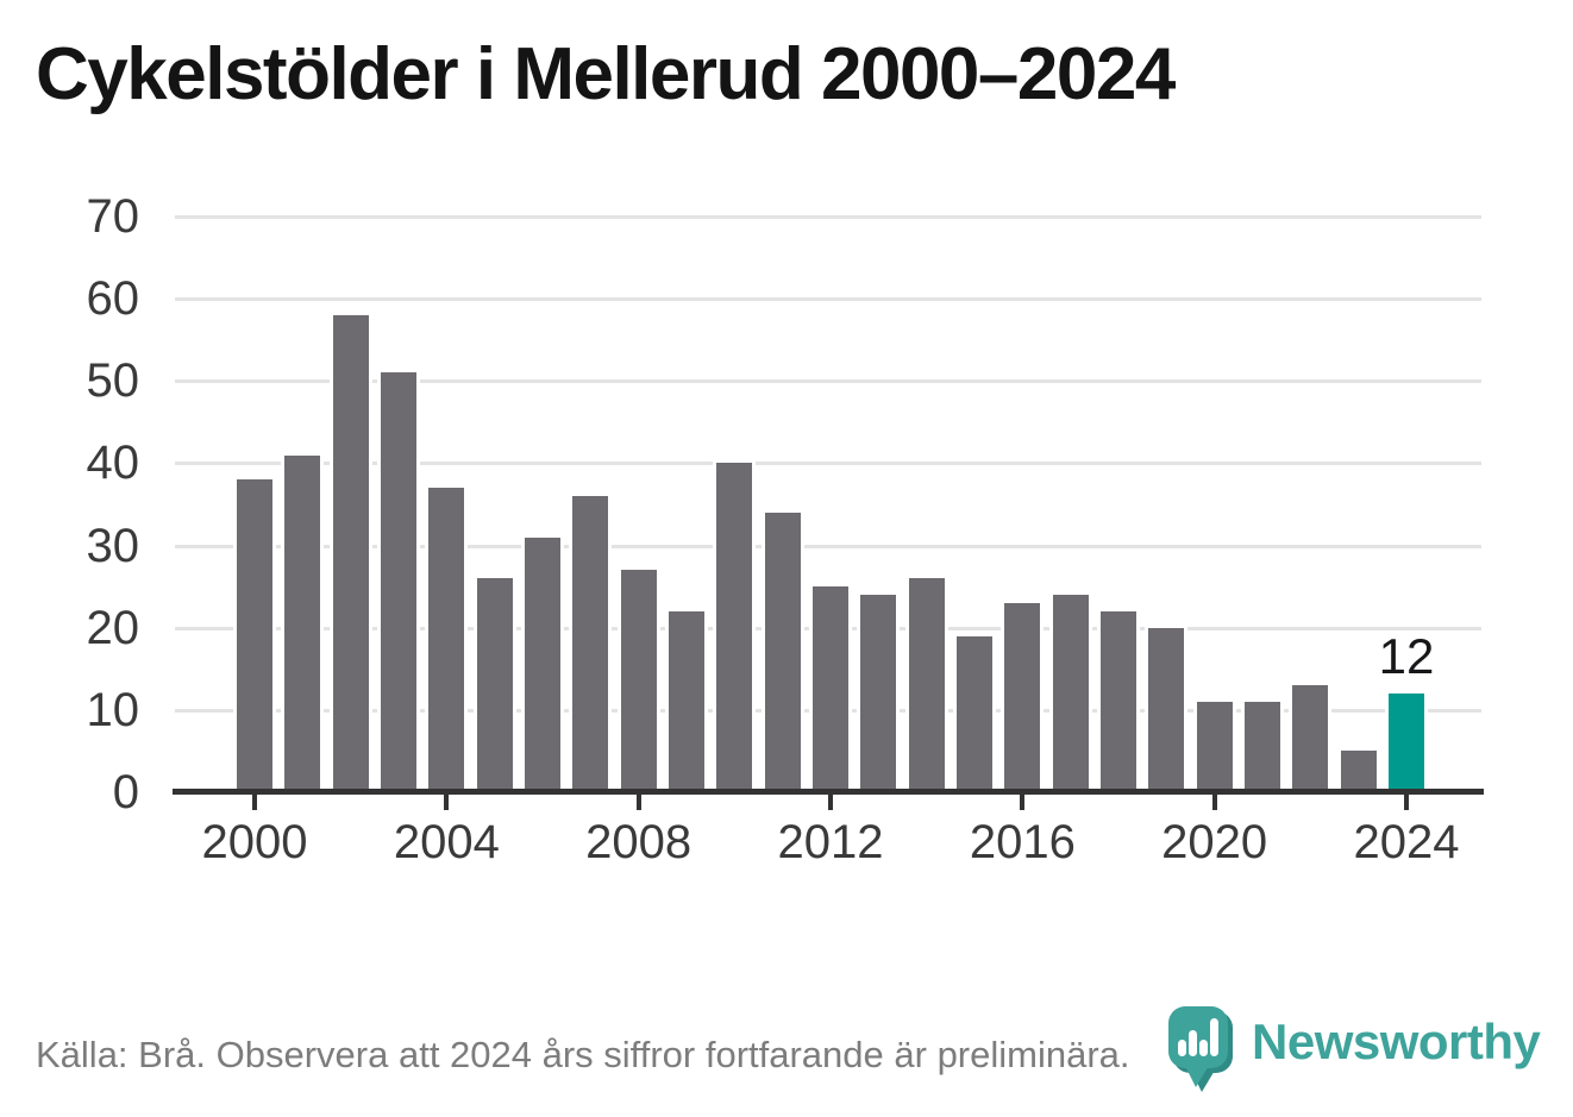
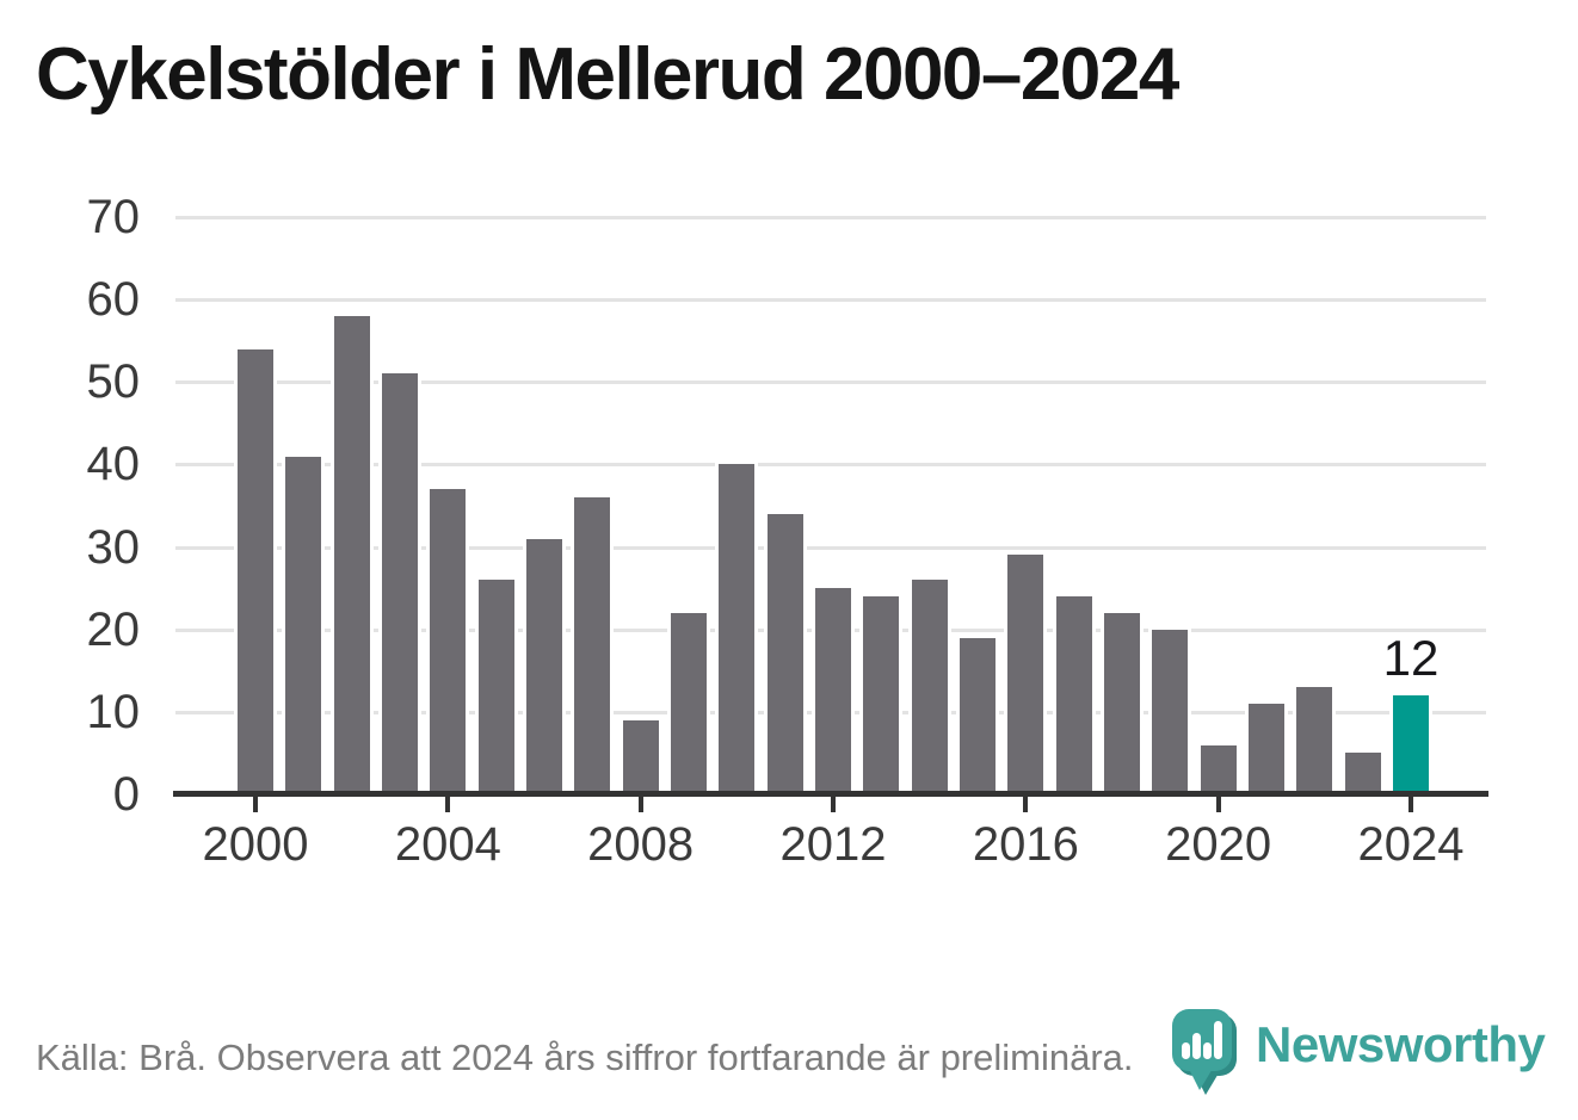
2000: 38 -> 54
2008: 27 -> 9
2016: 23 -> 29
2020: 11 -> 6
